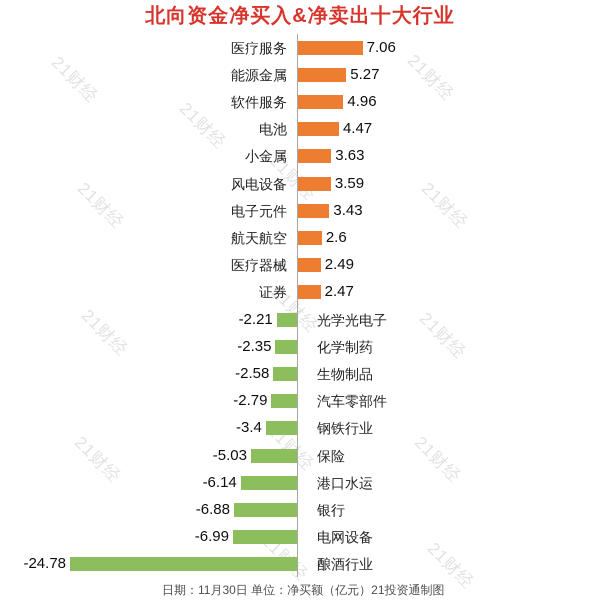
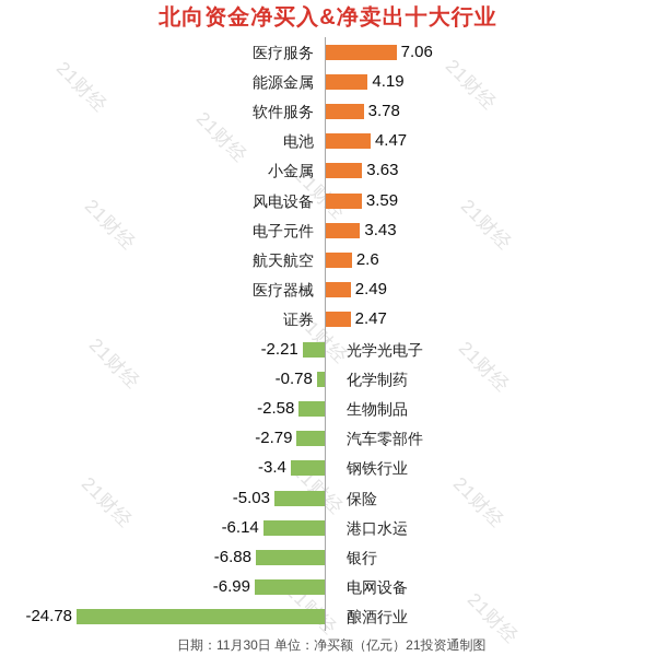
能源金属: 5.27 -> 4.19
软件服务: 4.96 -> 3.78
化学制药: -2.35 -> -0.78
